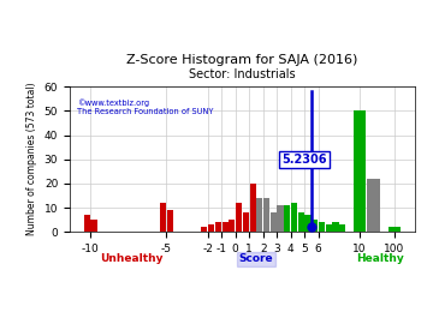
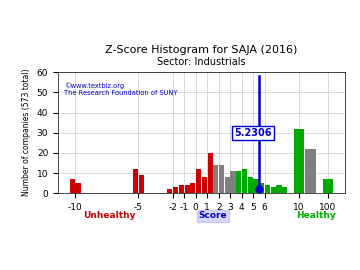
10: 50 -> 32
100: 2 -> 7
